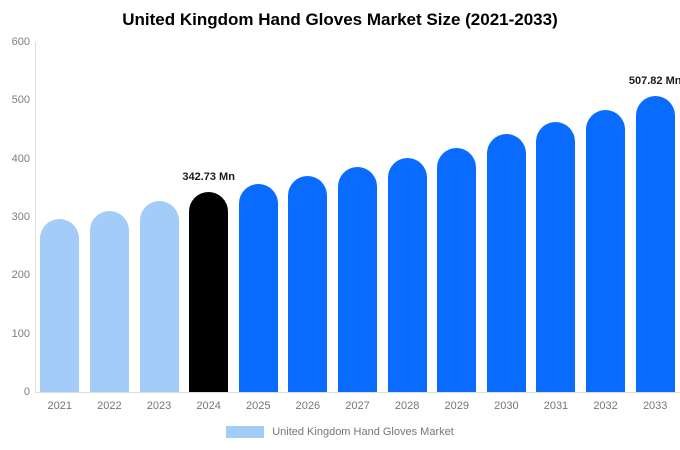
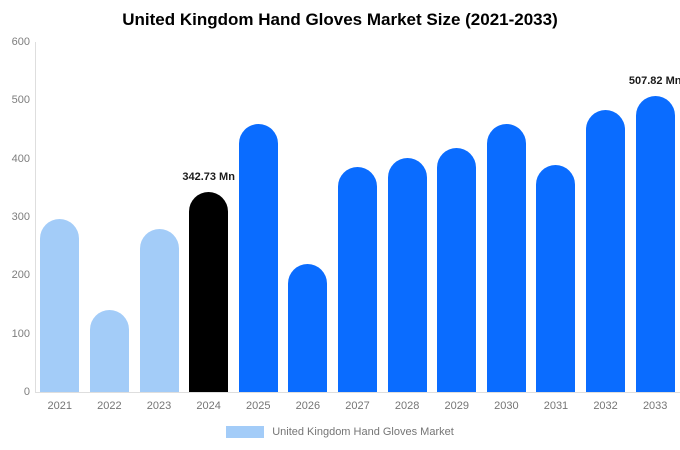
2022: 310 -> 140
2023: 330 -> 280
2025: 360 -> 460
2026: 370 -> 220
2030: 440 -> 460
2031: 460 -> 390
